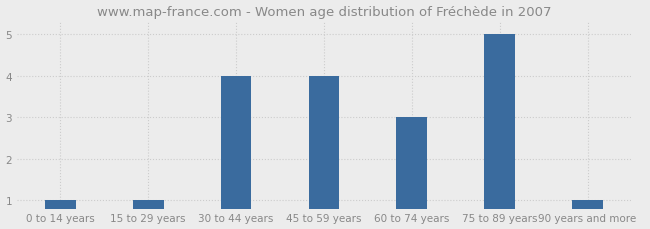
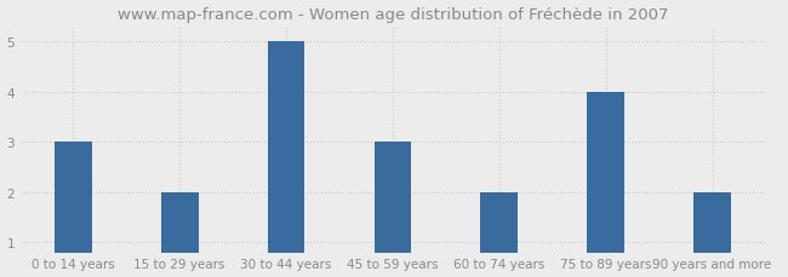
0 to 14 years: 1 -> 3
15 to 29 years: 1 -> 2
30 to 44 years: 4 -> 5
45 to 59 years: 4 -> 3
60 to 74 years: 3 -> 2
75 to 89 years: 5 -> 4
90 years and more: 1 -> 2
